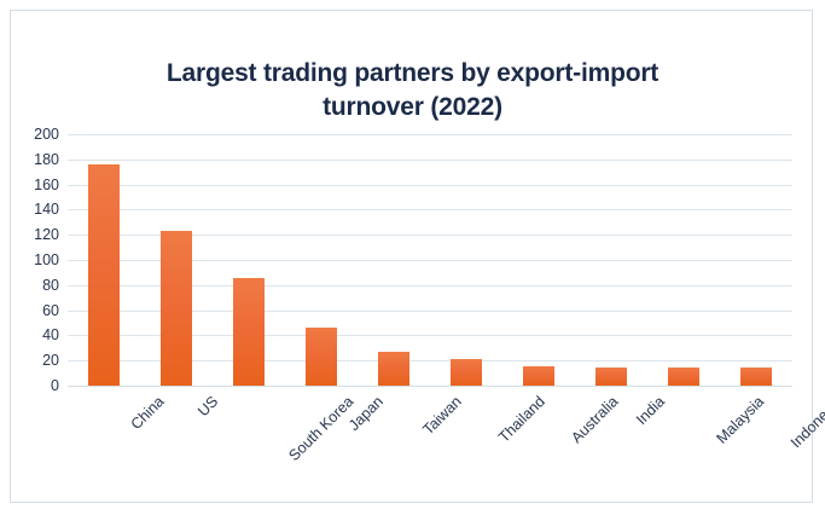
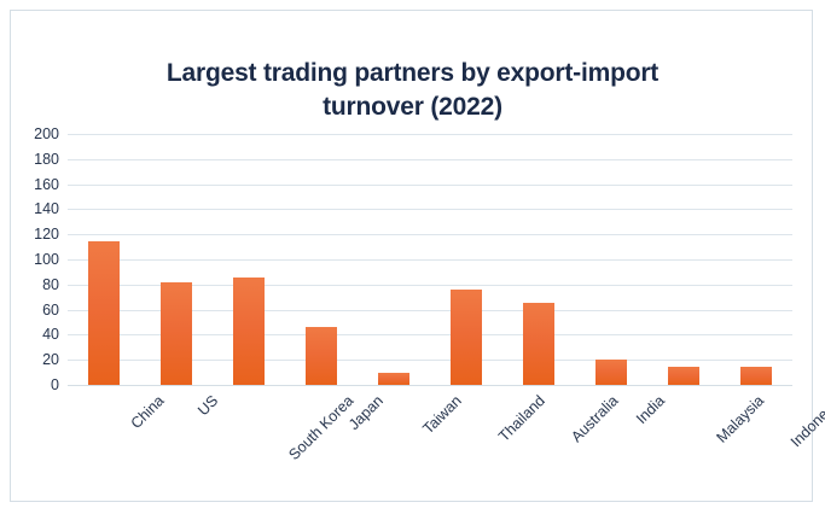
China: 176 -> 114
US: 123 -> 82
Taiwan: 27 -> 10
Thailand: 21 -> 76
Australia: 15 -> 65
India: 14 -> 20
